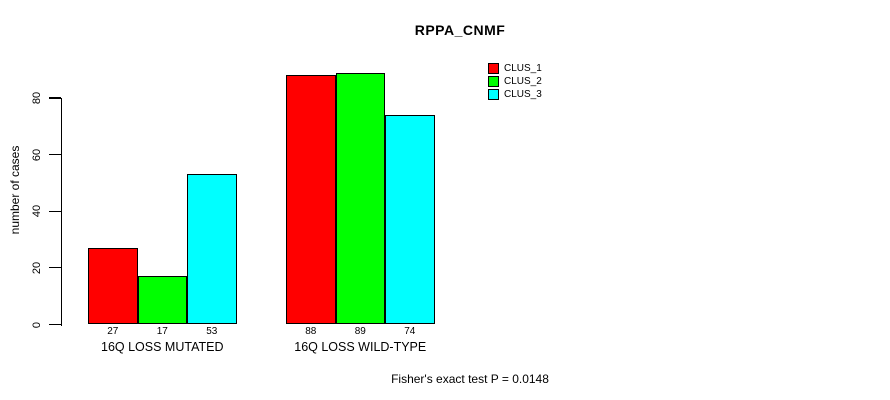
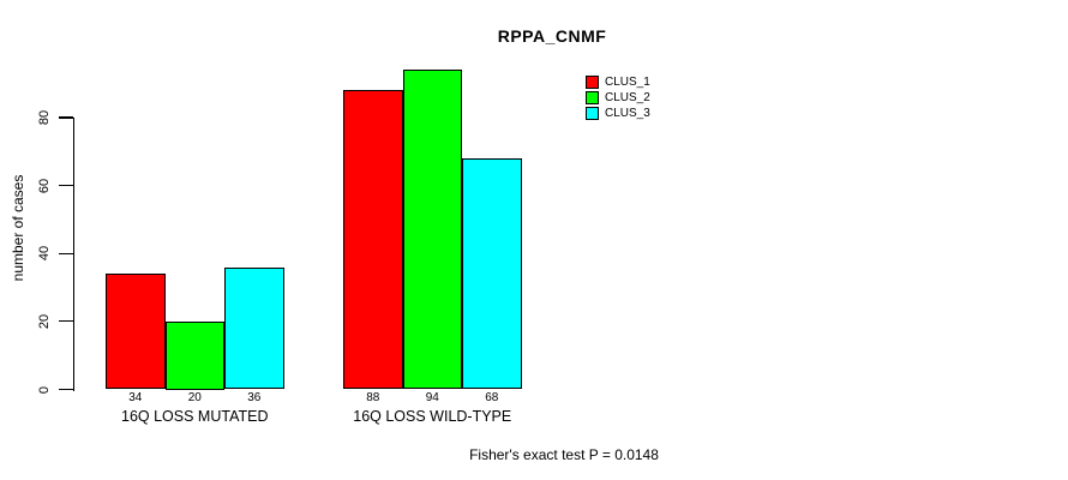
CLUS_1/16Q LOSS MUTATED: 27 -> 34
CLUS_2/16Q LOSS MUTATED: 17 -> 20
CLUS_3/16Q LOSS MUTATED: 53 -> 36
CLUS_2/16Q LOSS WILD-TYPE: 89 -> 94
CLUS_3/16Q LOSS WILD-TYPE: 74 -> 68
